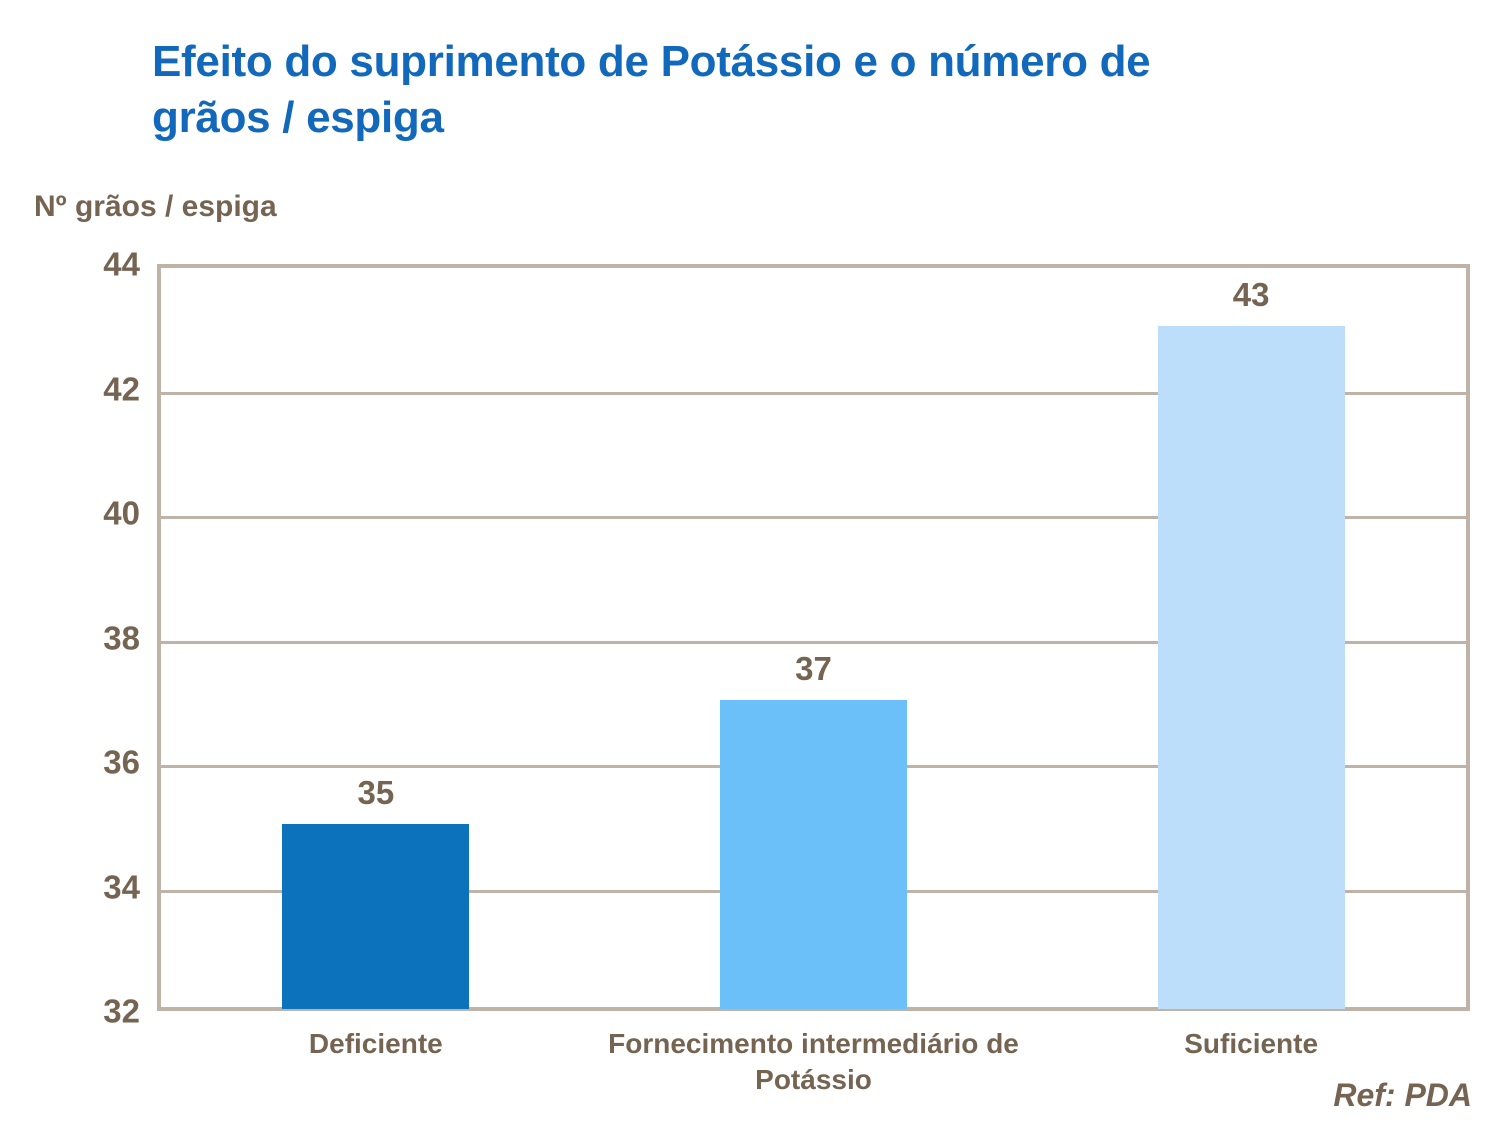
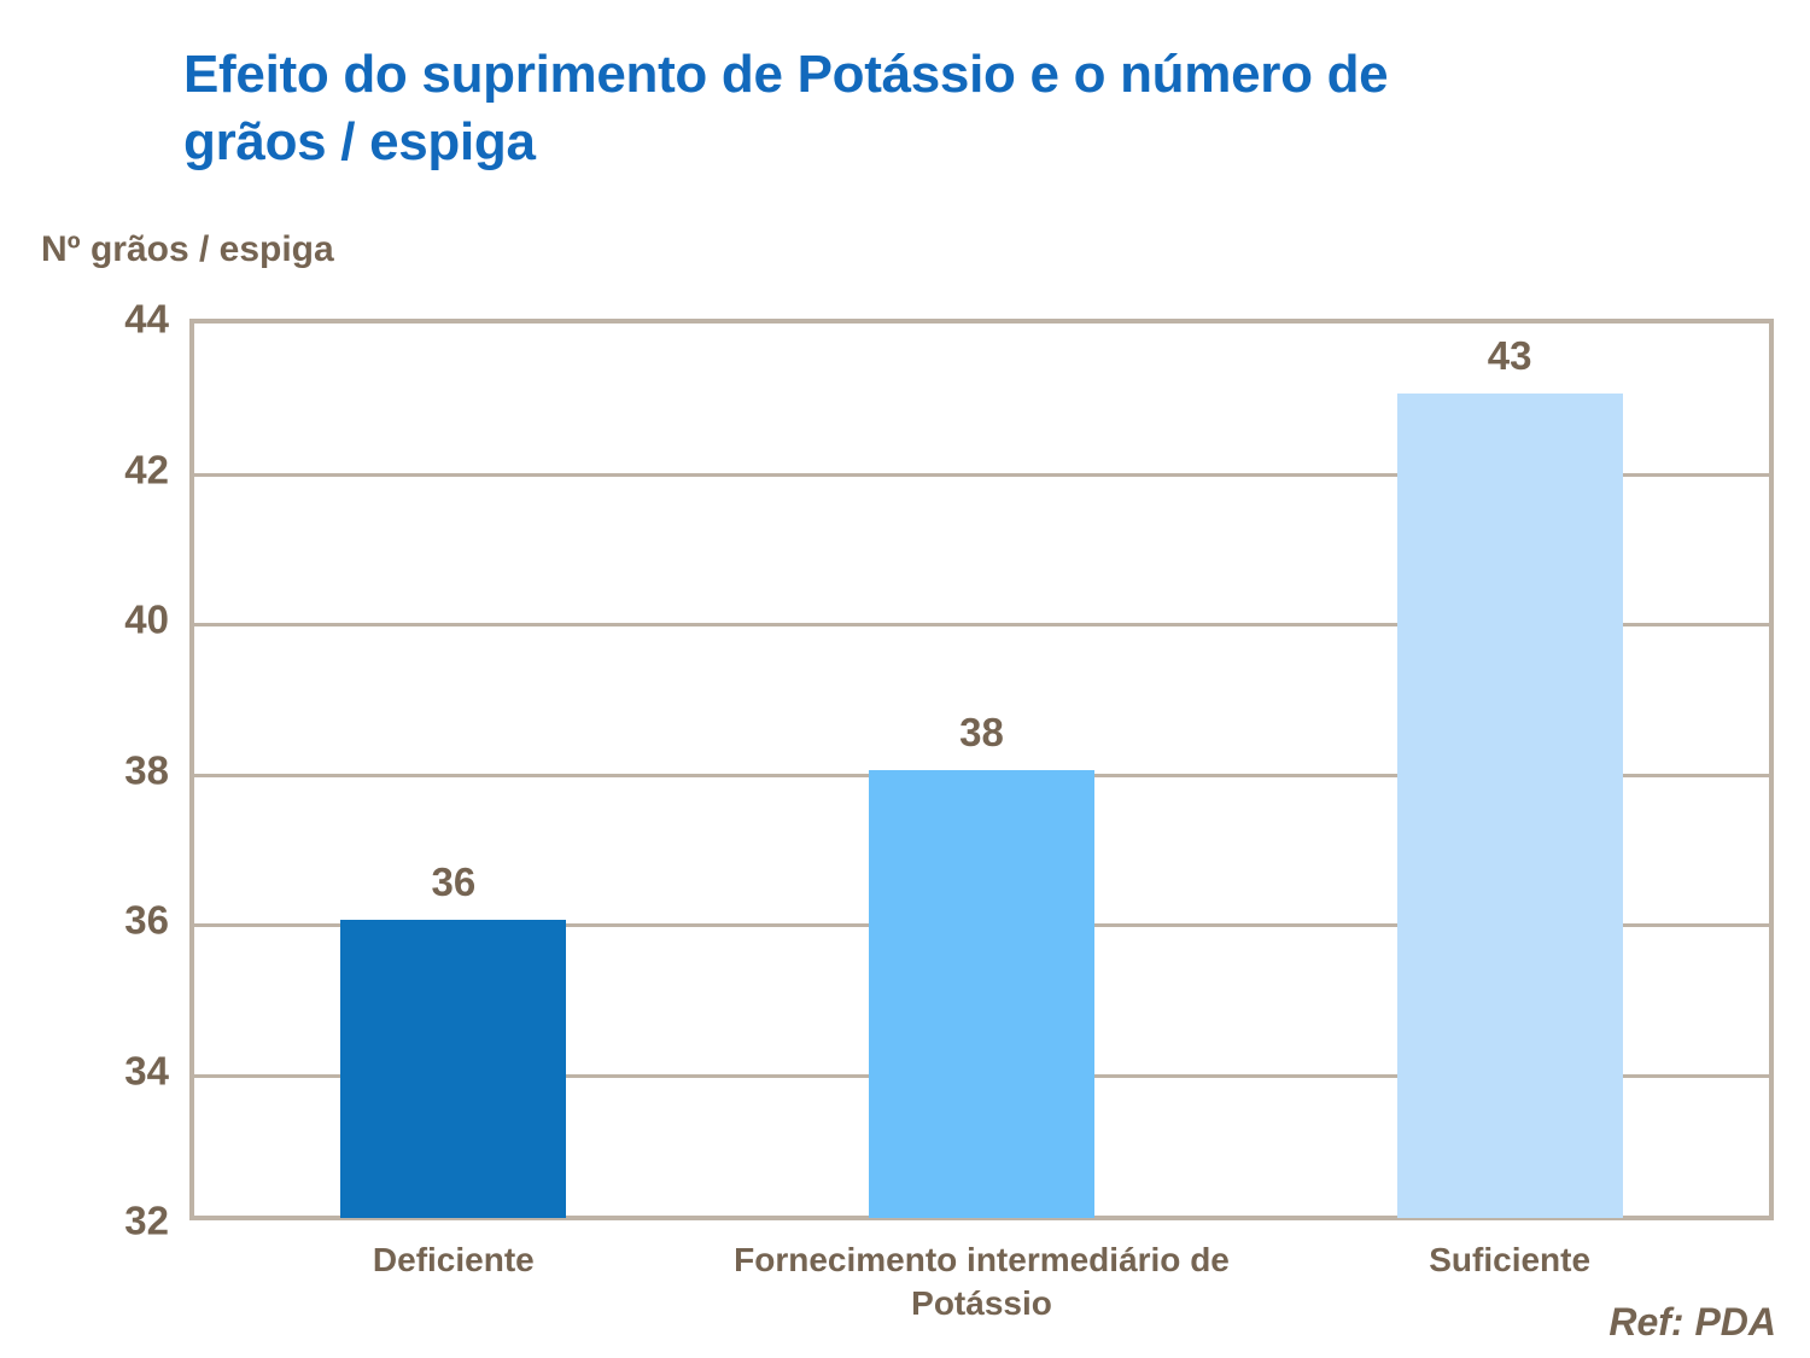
Deficiente: 35 -> 36
Fornecimento intermediário de Potássio: 37 -> 38
